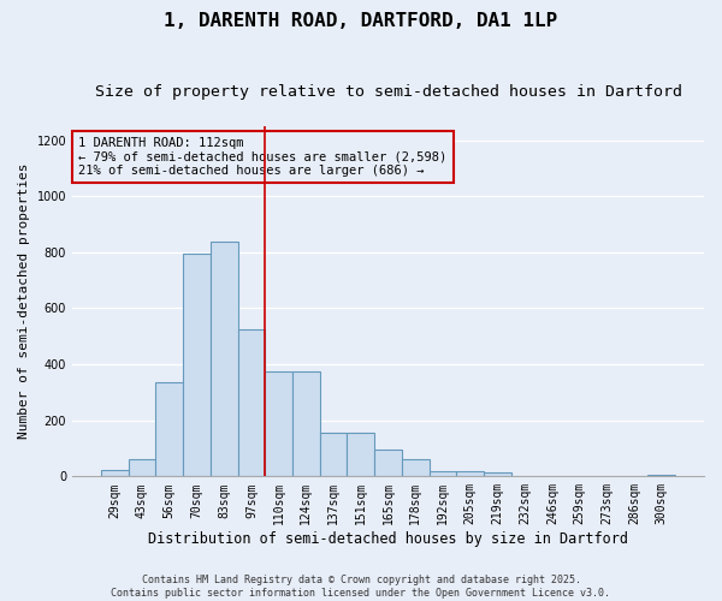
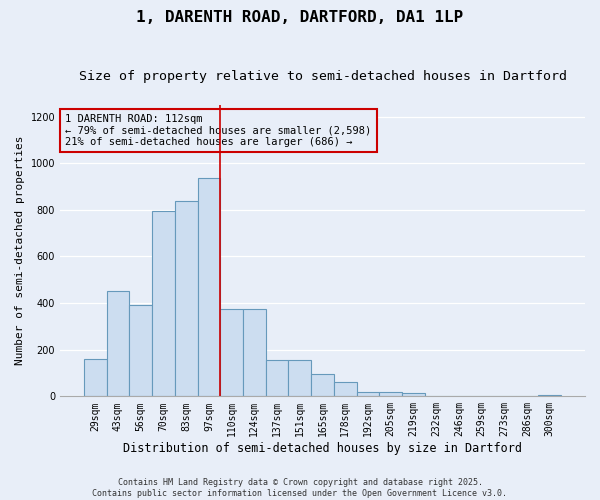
29sqm: 25 -> 160
43sqm: 60 -> 450
56sqm: 335 -> 390
97sqm: 525 -> 935
